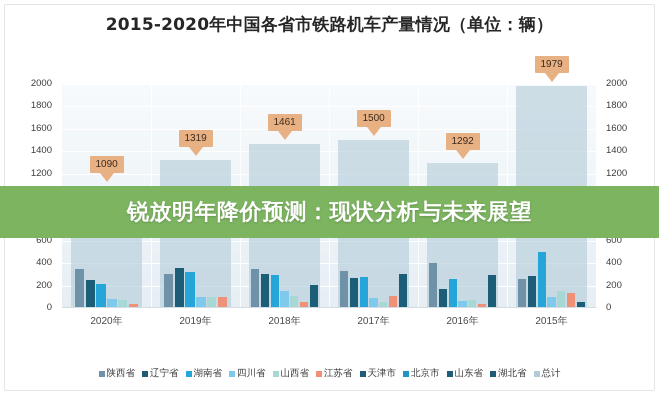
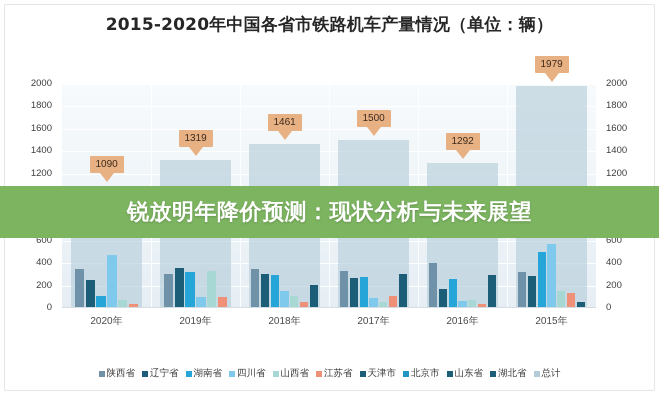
湖南省/2020年: 210 -> 110
四川省/2020年: 80 -> 470
山西省/2019年: 100 -> 330
陕西省/2015年: 260 -> 320
四川省/2015年: 100 -> 570
